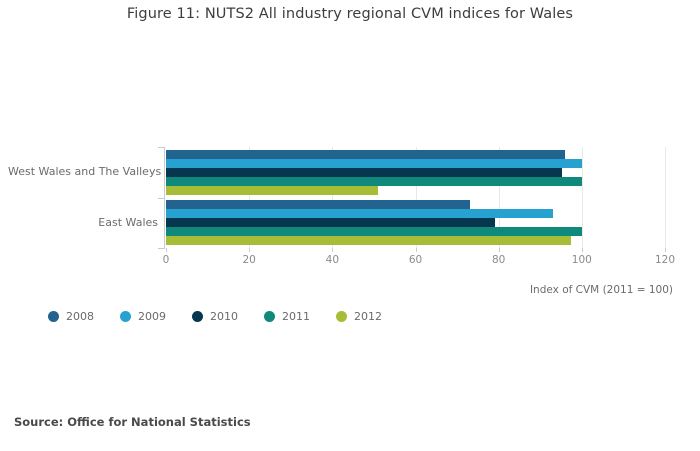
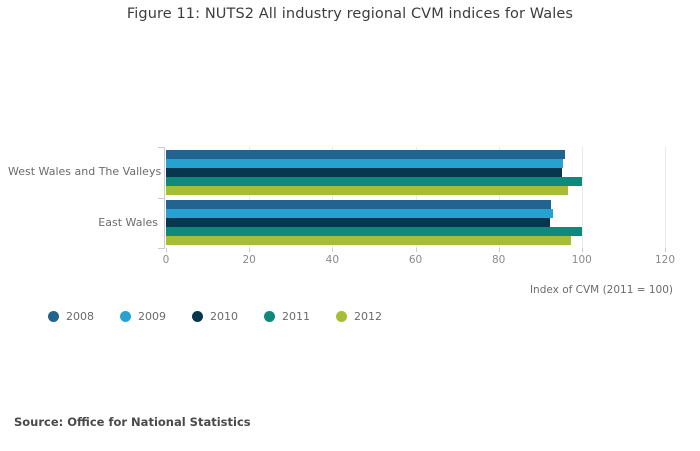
2009/West Wales and The Valleys: 100 -> 95
2012/West Wales and The Valleys: 51 -> 97
2008/East Wales: 73 -> 92
2010/East Wales: 79 -> 92
